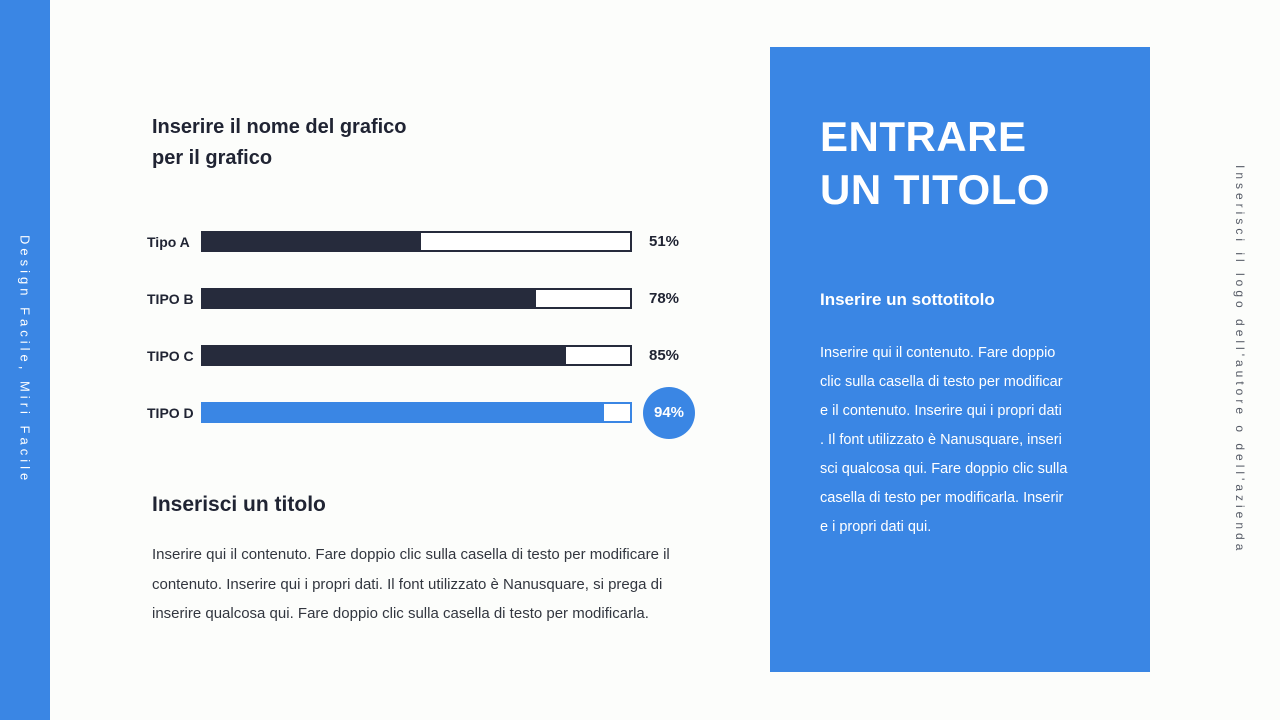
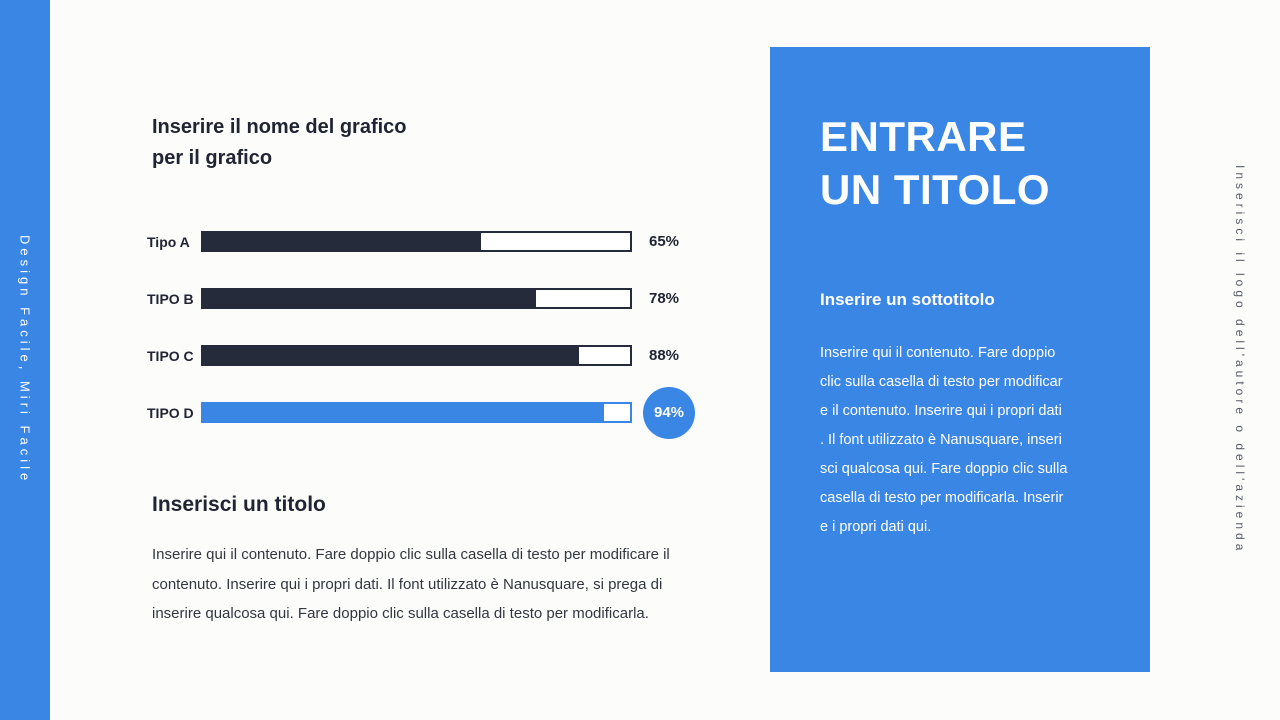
Tipo A: 51% -> 65%
TIPO C: 85% -> 88%
